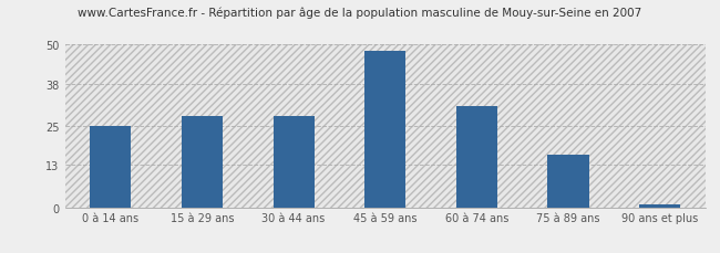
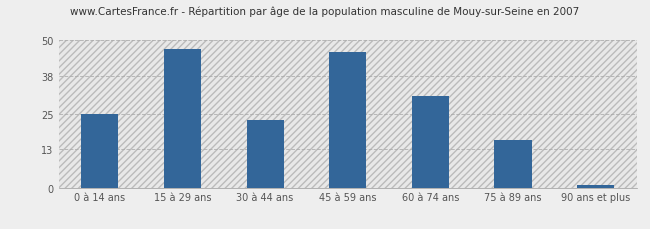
15 à 29 ans: 28 -> 47
30 à 44 ans: 28 -> 23
45 à 59 ans: 48 -> 46
